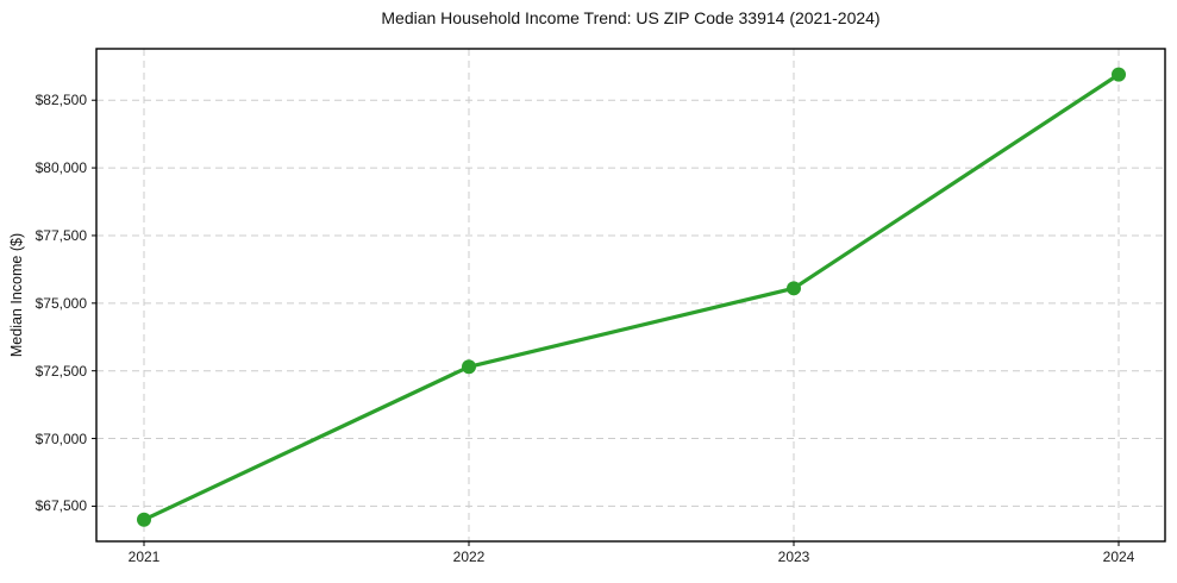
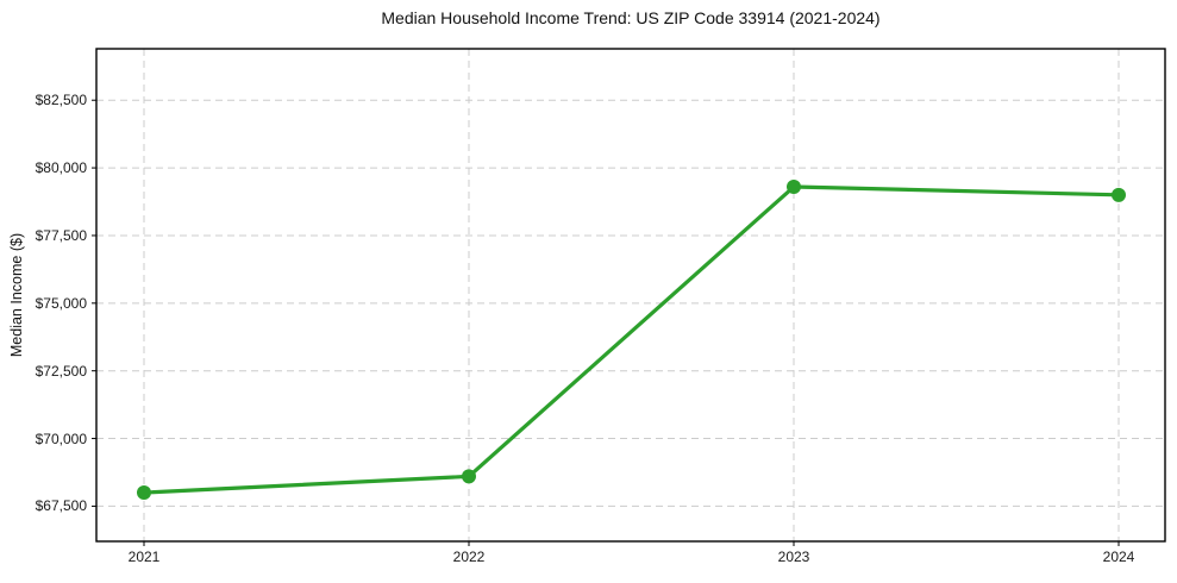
2021: $67000 -> $68000
2022: $72600 -> $68600
2023: $75600 -> $79300
2024: $83400 -> $79000
